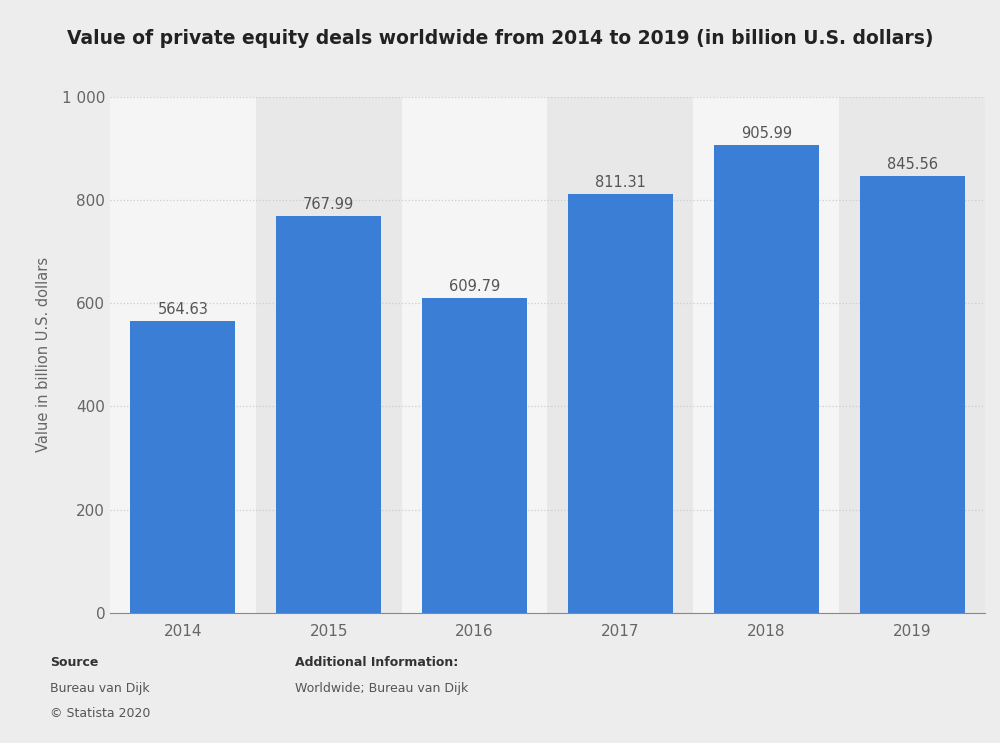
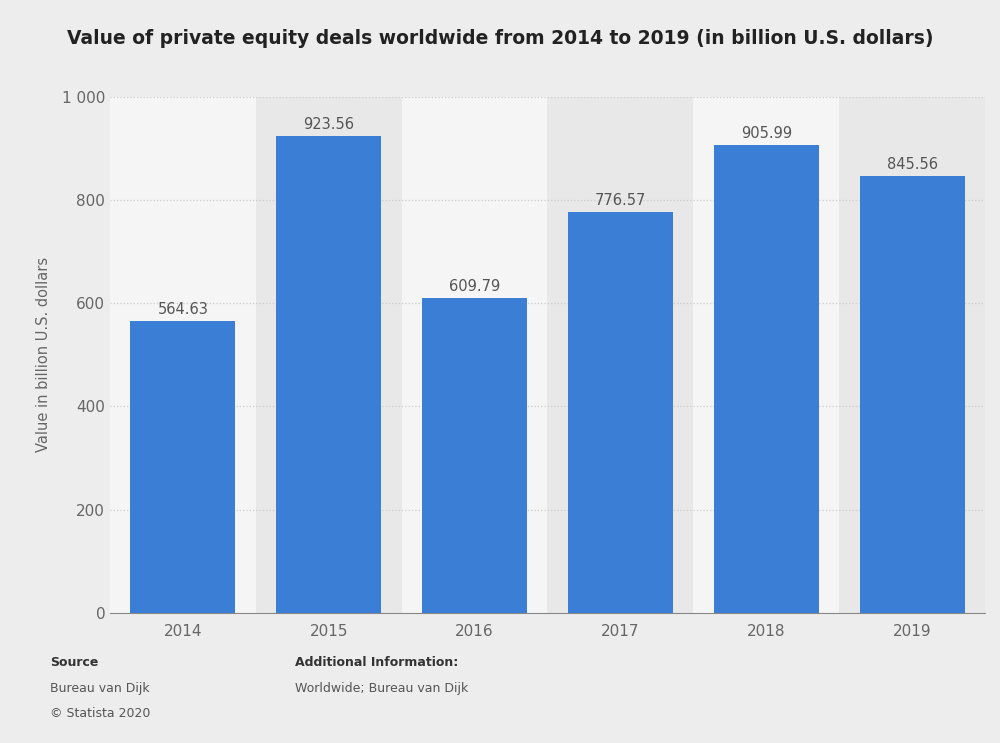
2015: 767.99 -> 923.56
2017: 811.31 -> 776.57
